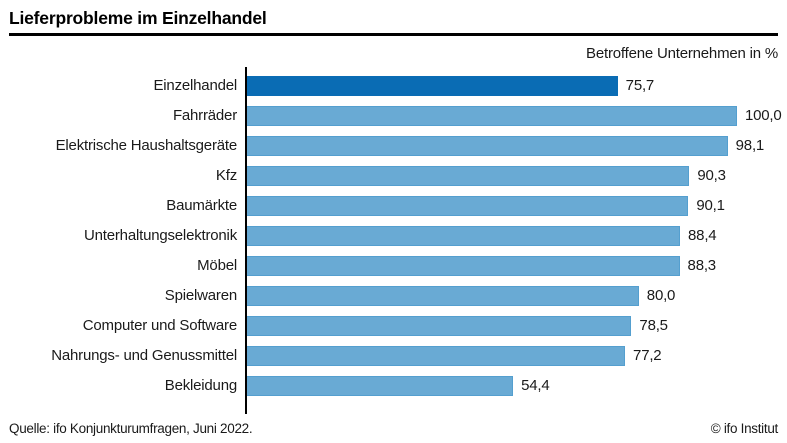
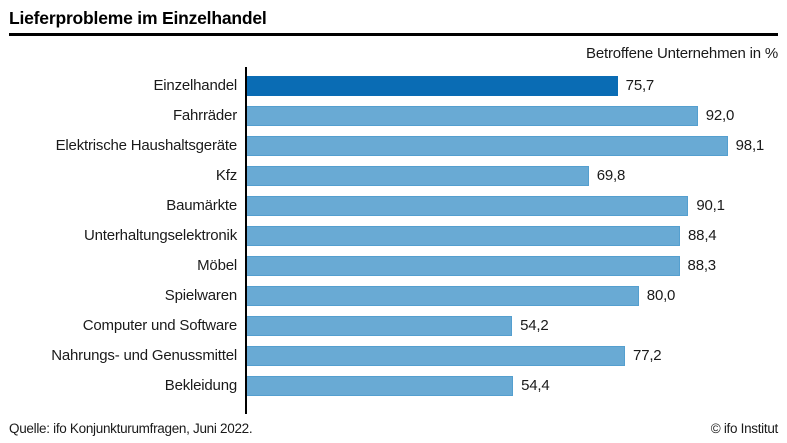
Fahrräder: 100,0 -> 92,0
Kfz: 90,3 -> 69,8
Computer und Software: 78,5 -> 54,2
